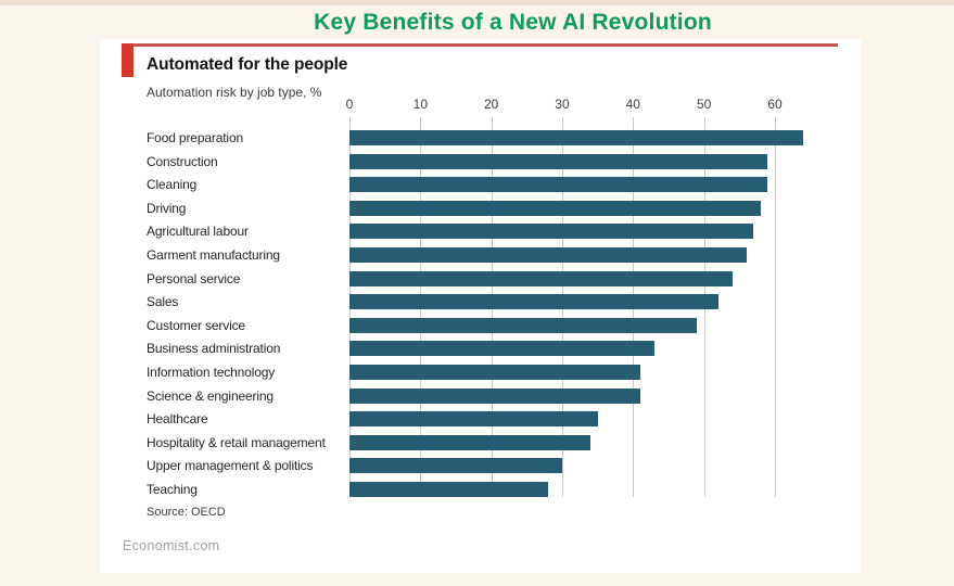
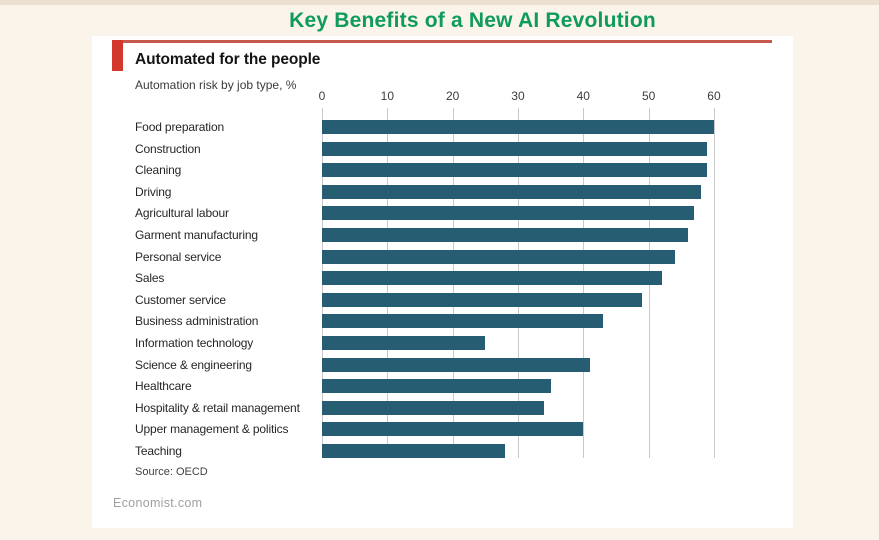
Food preparation: 64 -> 60
Information technology: 41 -> 25
Upper management & politics: 30 -> 40
